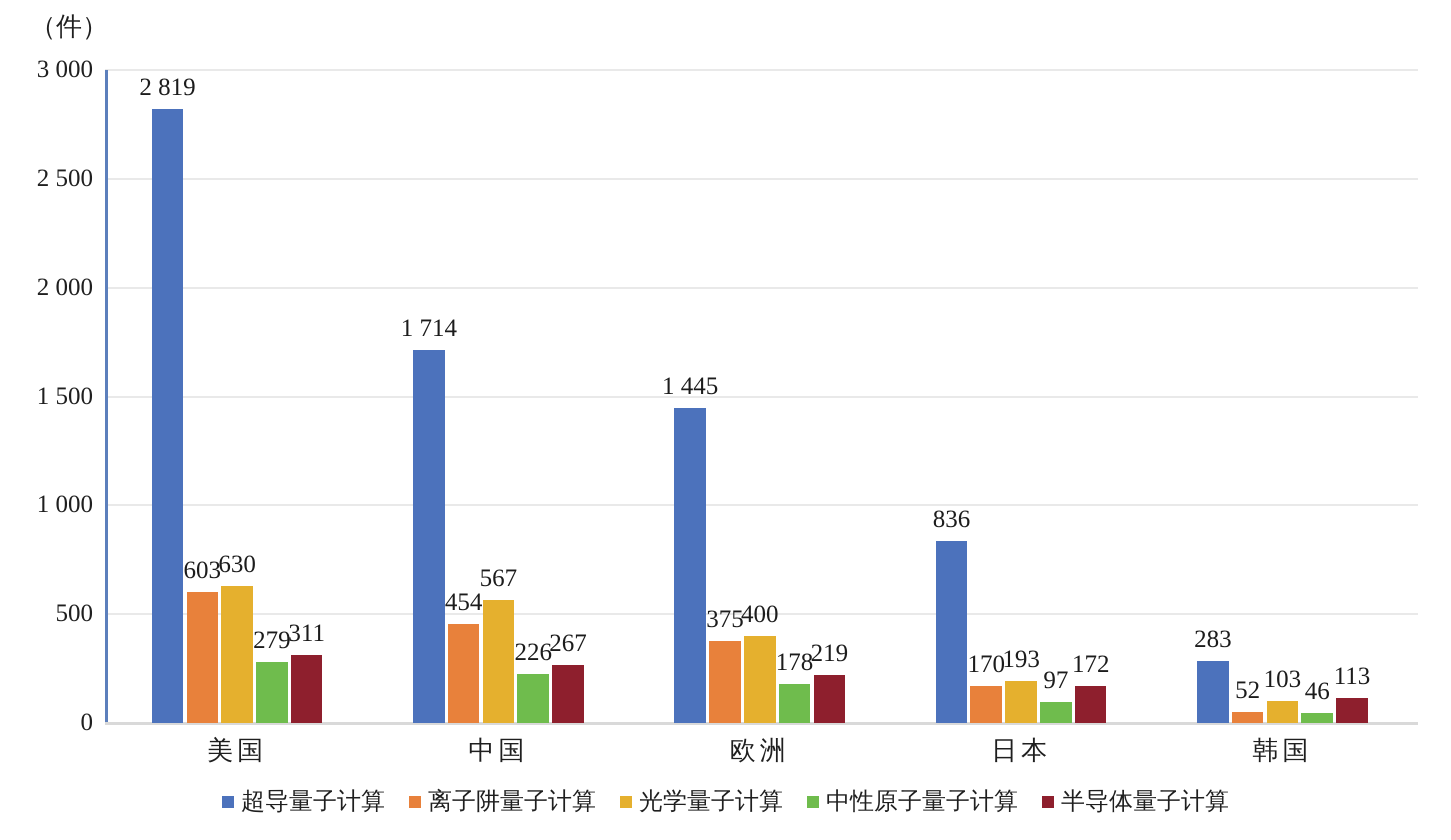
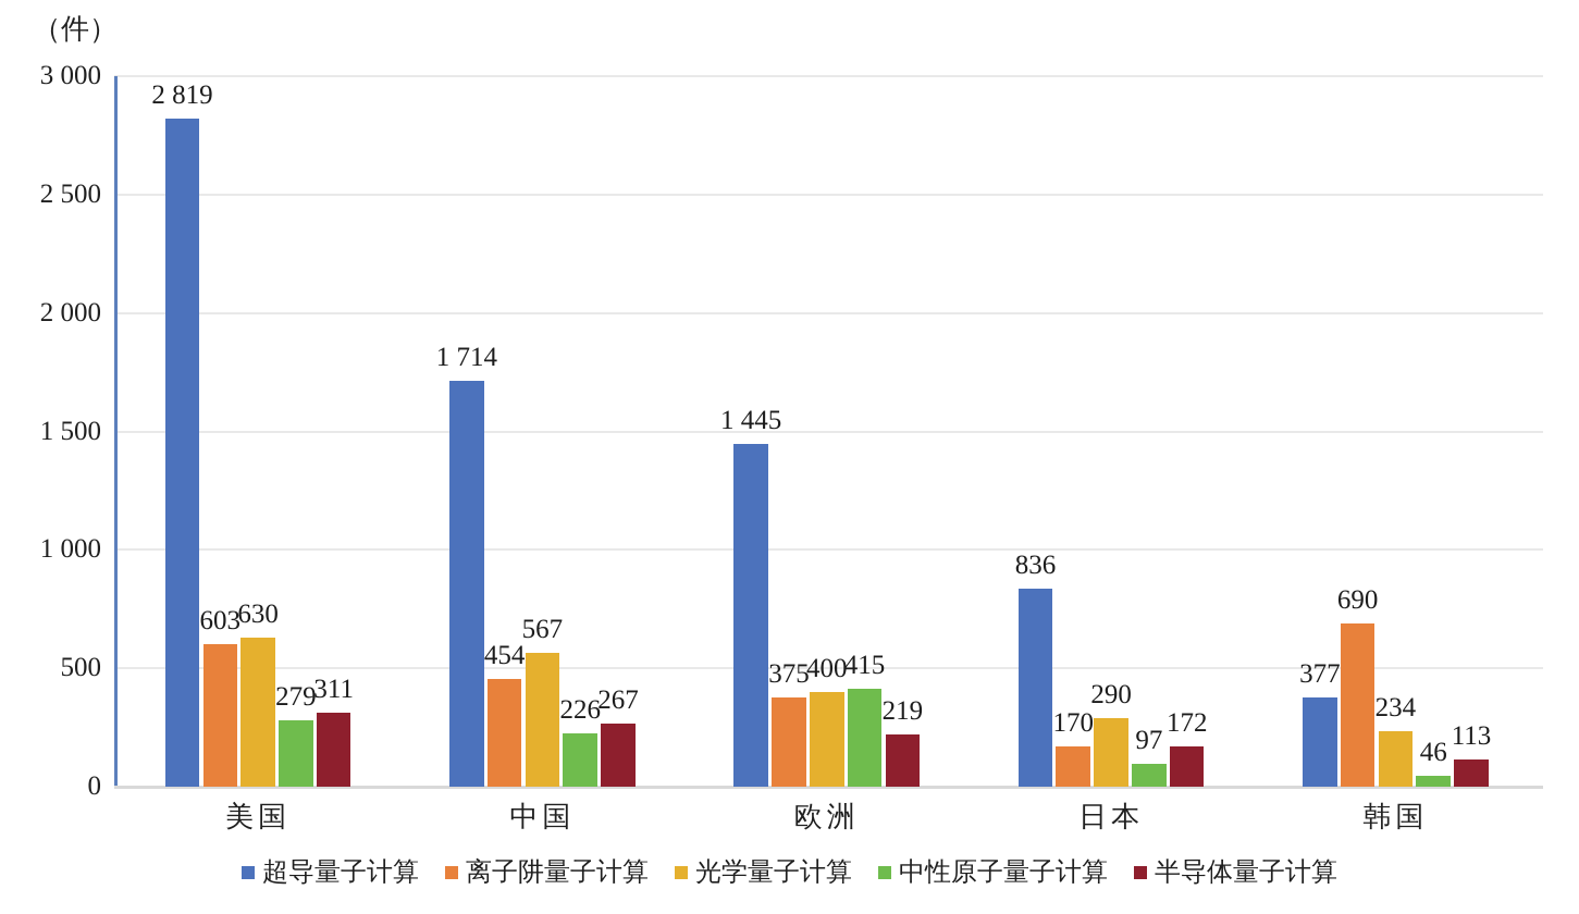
中性原子量子计算/欧洲: 178 -> 415
光学量子计算/日本: 193 -> 290
超导量子计算/韩国: 283 -> 377
离子阱量子计算/韩国: 52 -> 690
光学量子计算/韩国: 103 -> 234
